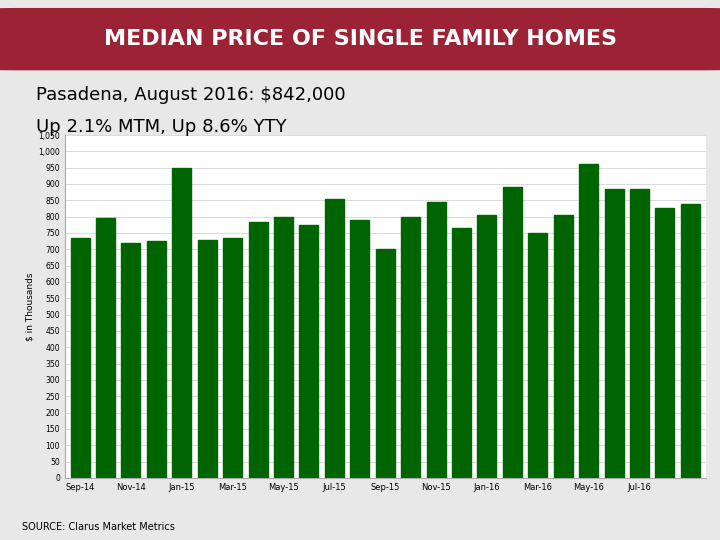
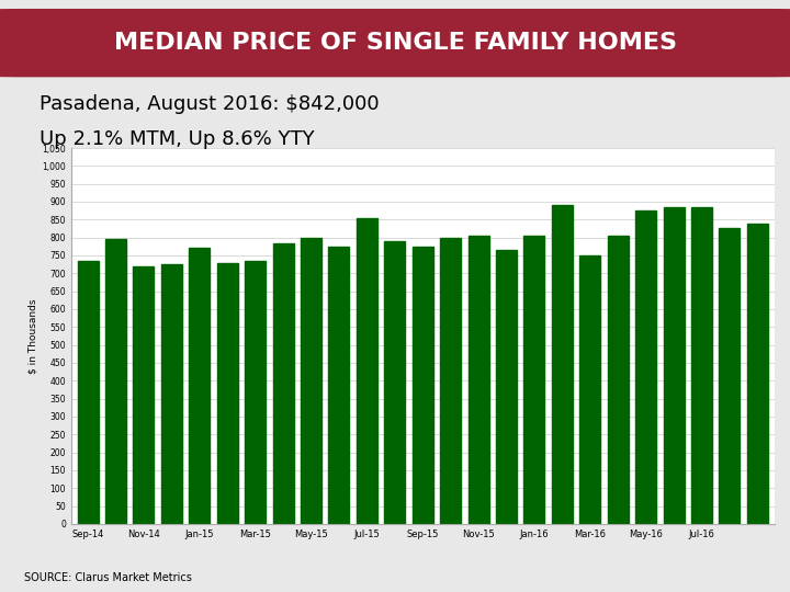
Jan-15: 950 -> 770
Sep-15: 700 -> 775
Nov-15: 845 -> 805
May-16: 960 -> 875
